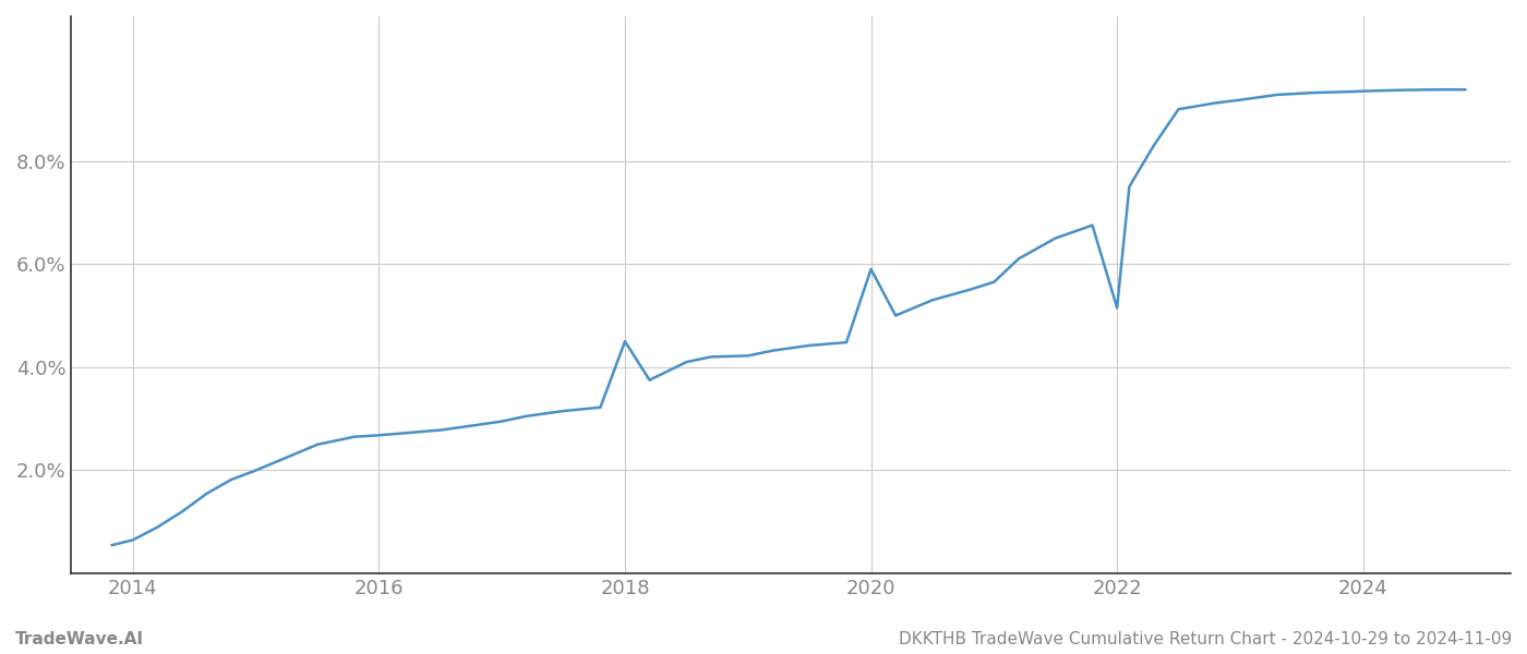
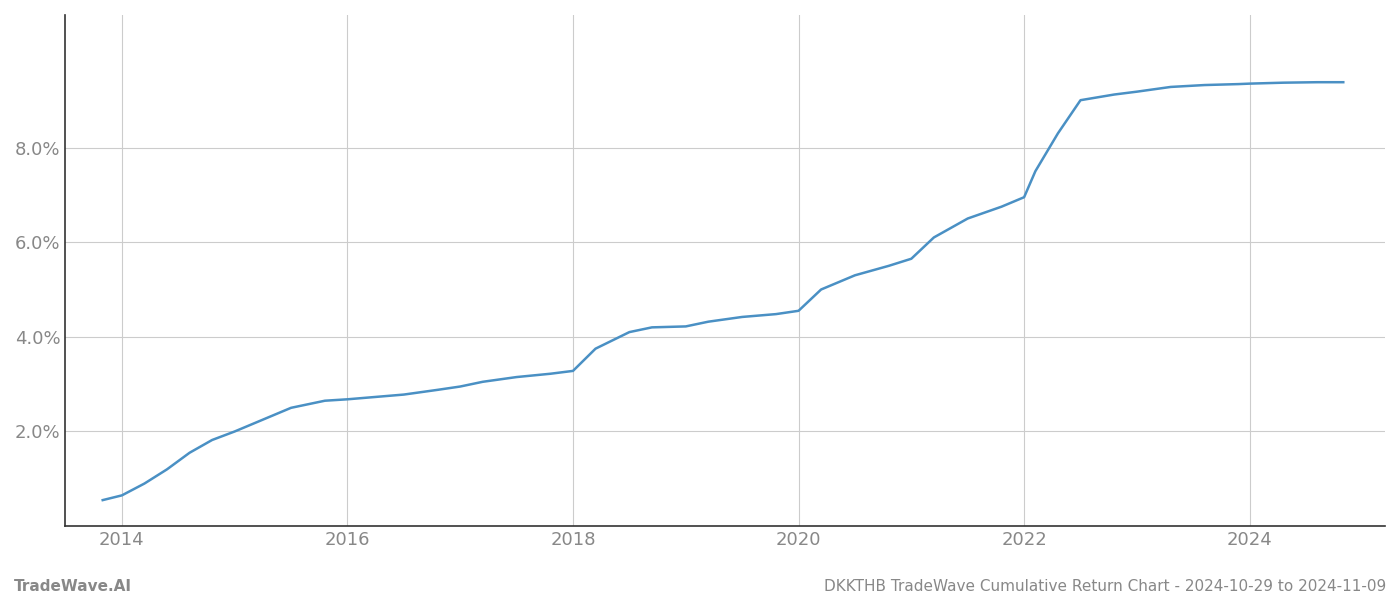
2018: 4.50% -> 3.28%
2020: 5.90% -> 4.55%
2022: 5.15% -> 6.95%
